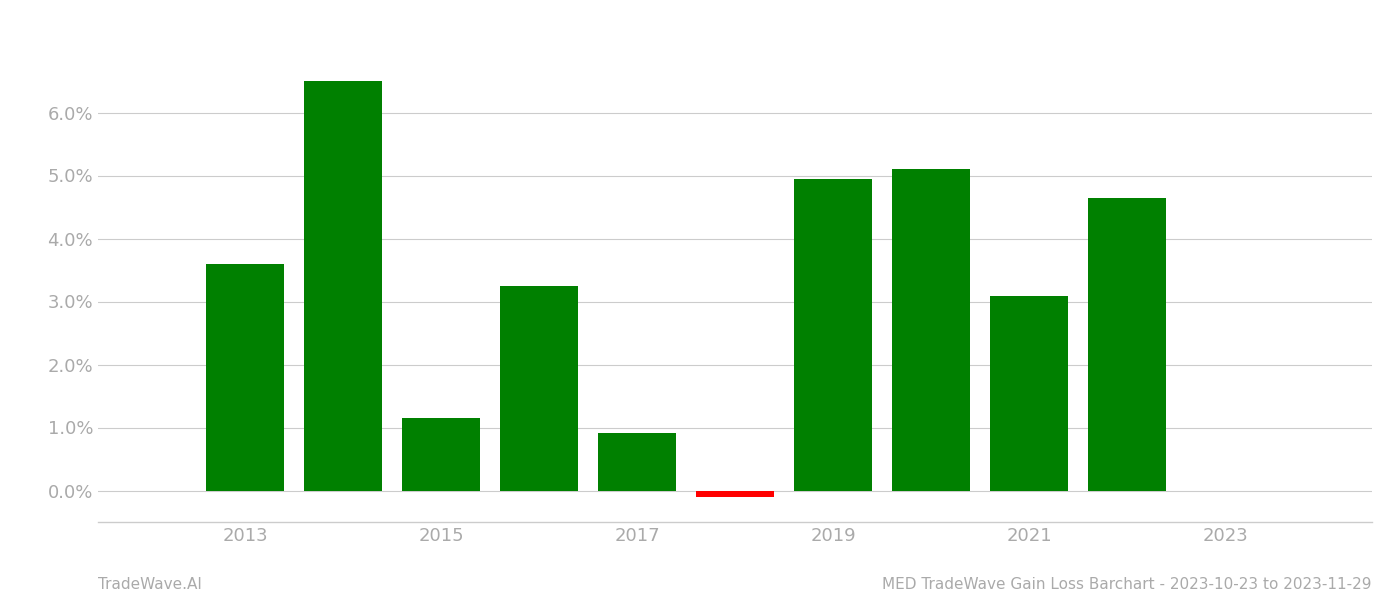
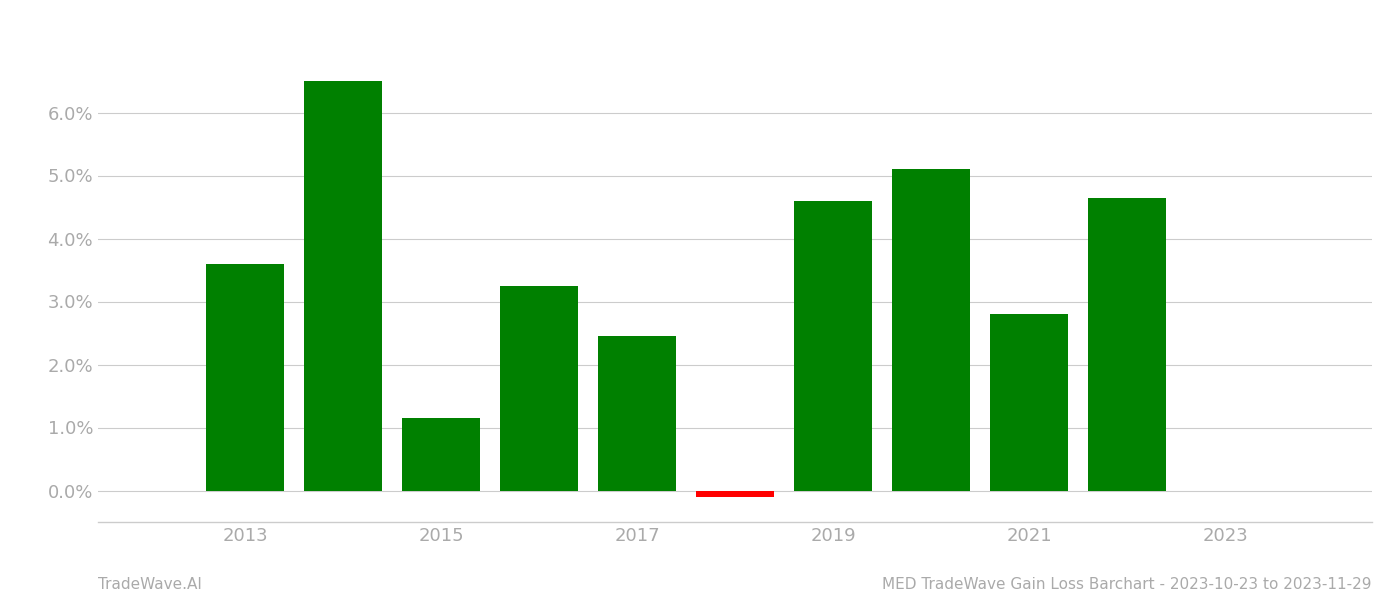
2017: 0.92% -> 2.45%
2019: 4.94% -> 4.60%
2021: 3.08% -> 2.80%
